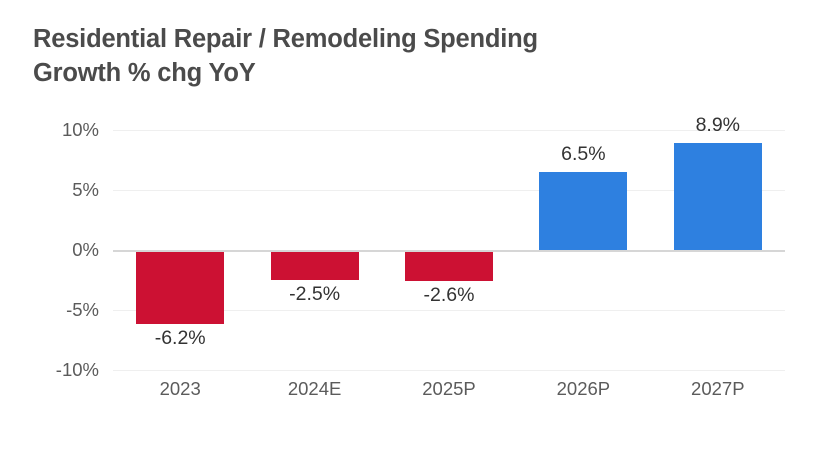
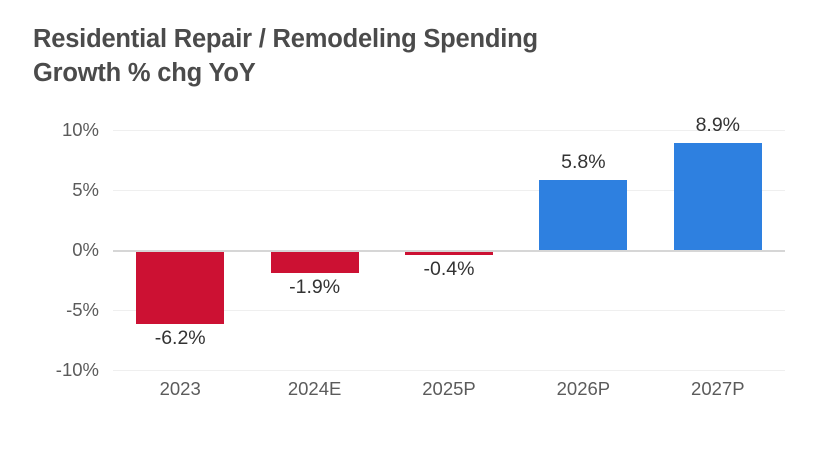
2024E: -2.5% -> -1.9%
2025P: -2.6% -> -0.4%
2026P: 6.5% -> 5.8%
